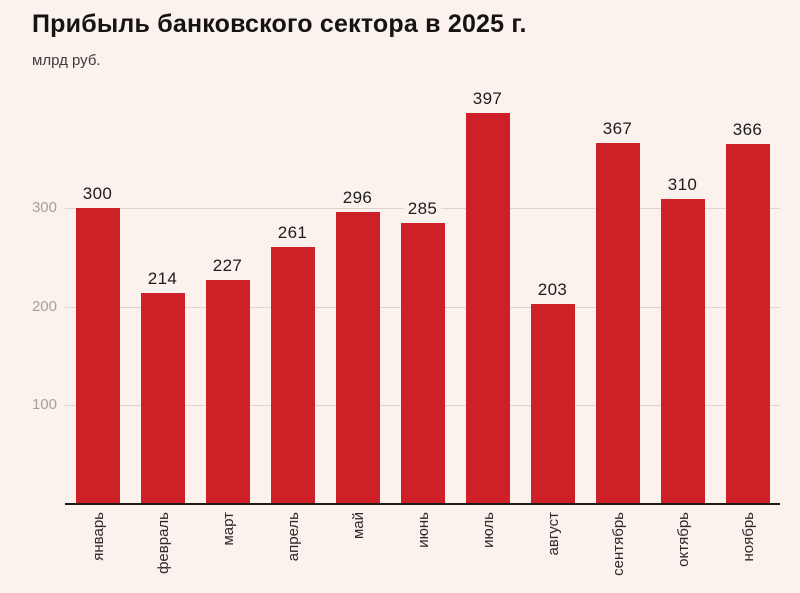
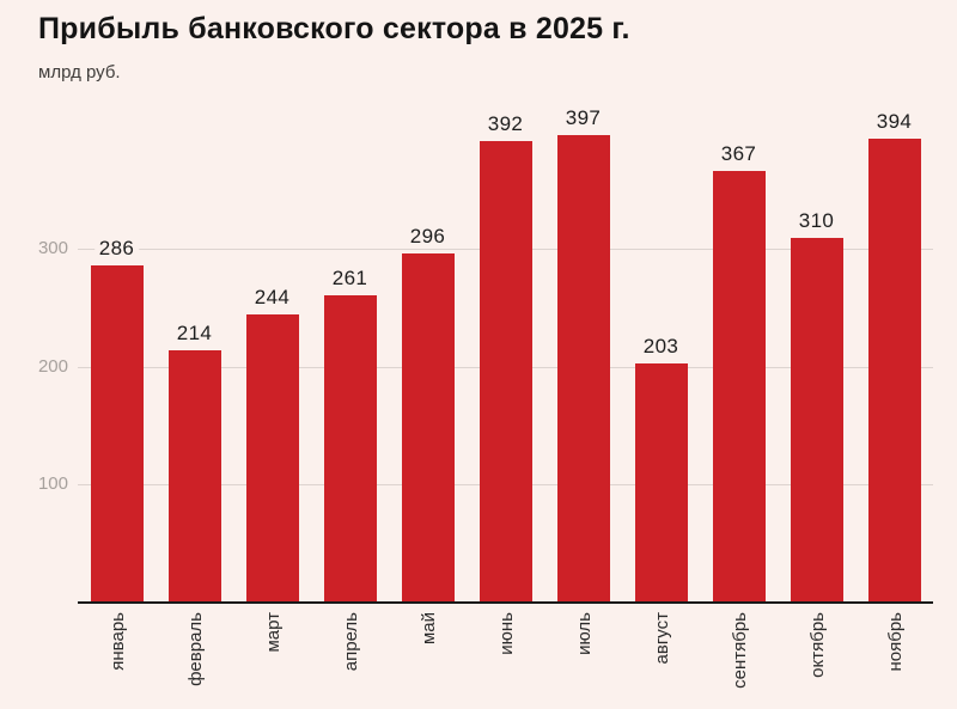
январь: 300 -> 286
март: 227 -> 244
июнь: 285 -> 392
ноябрь: 366 -> 394
